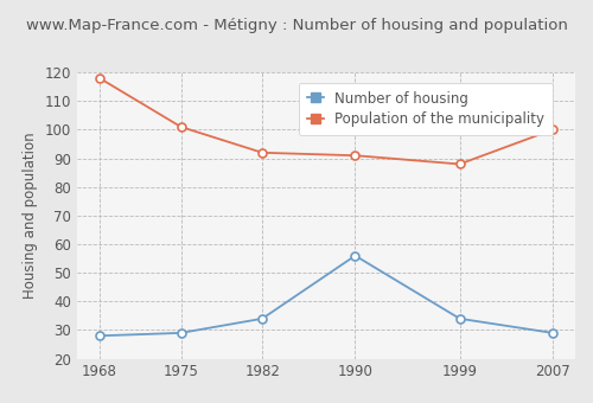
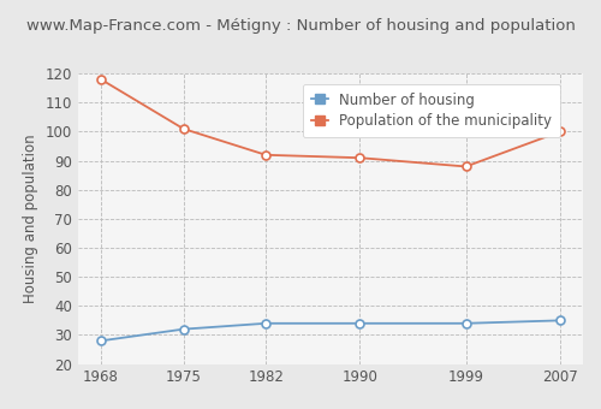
Number of housing/1975: 29 -> 32
Number of housing/1990: 56 -> 34
Number of housing/2007: 29 -> 35
